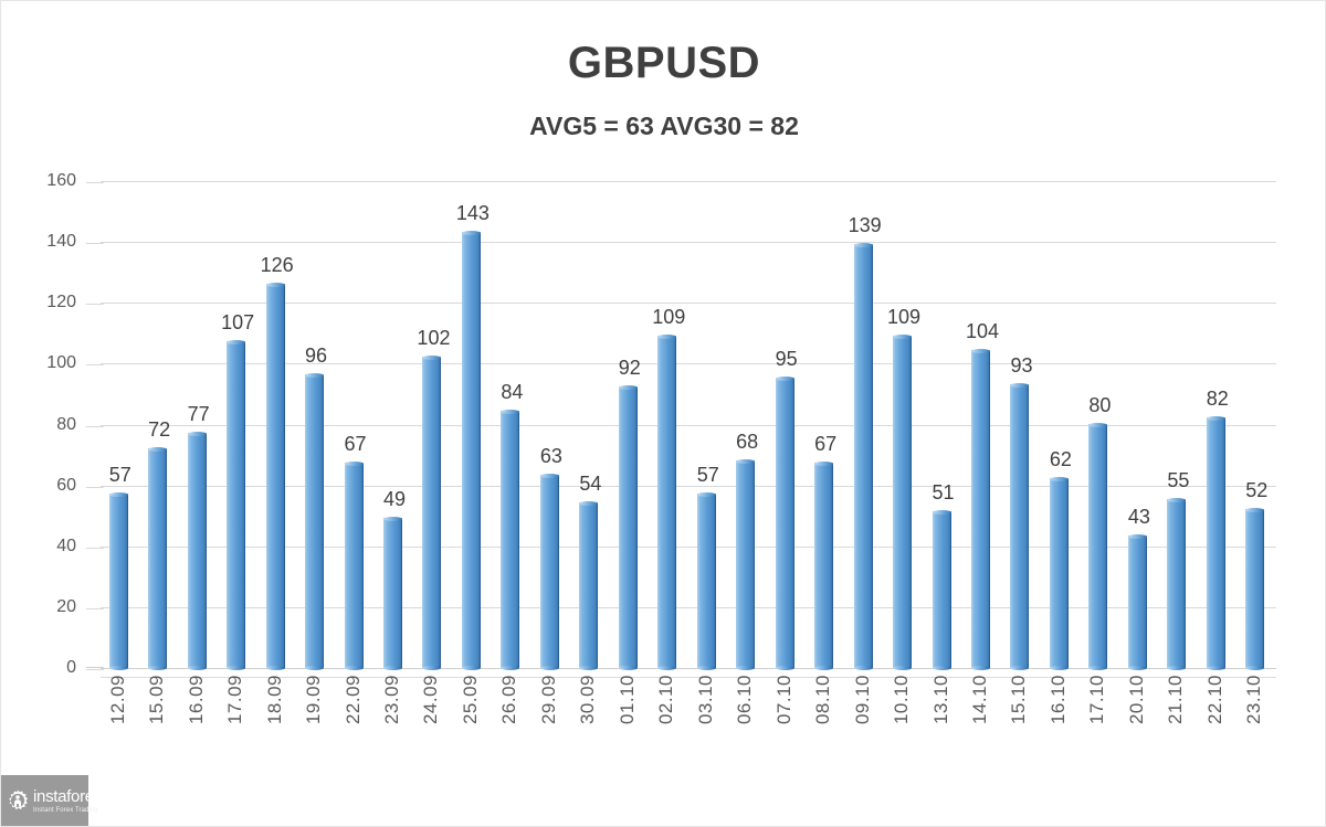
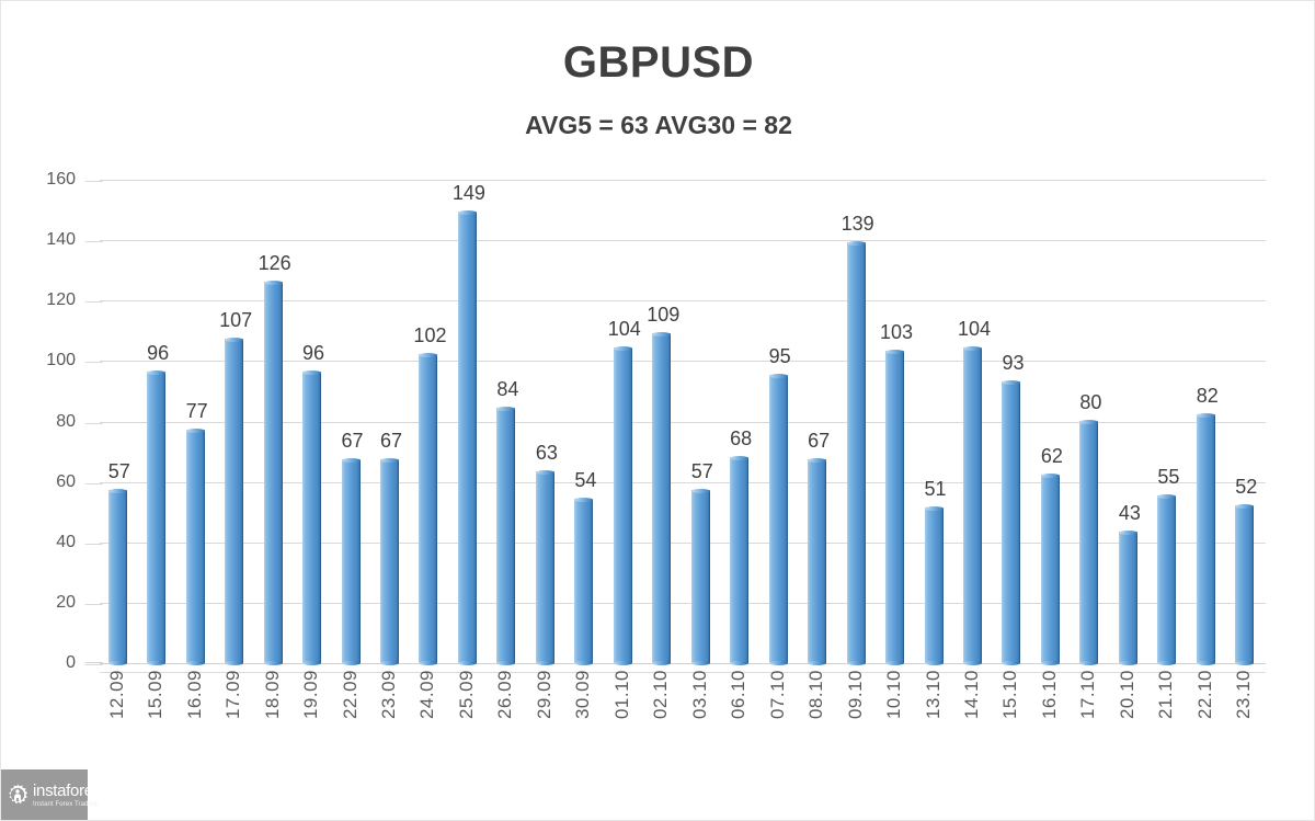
15.09: 72 -> 96
23.09: 49 -> 67
25.09: 143 -> 149
01.10: 92 -> 104
10.10: 109 -> 103
